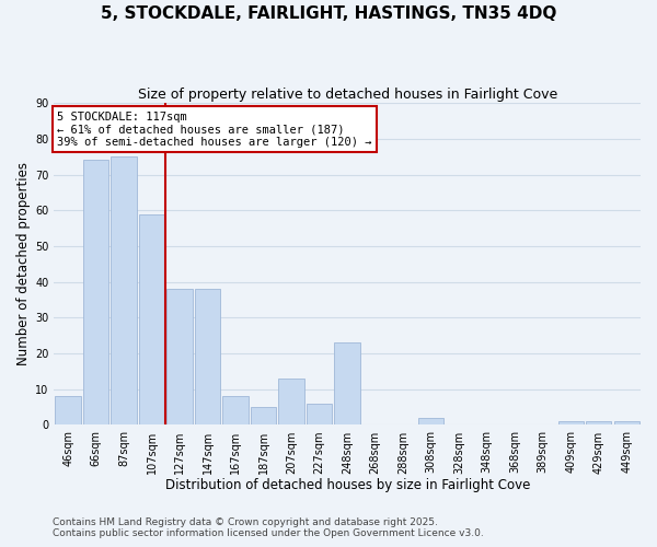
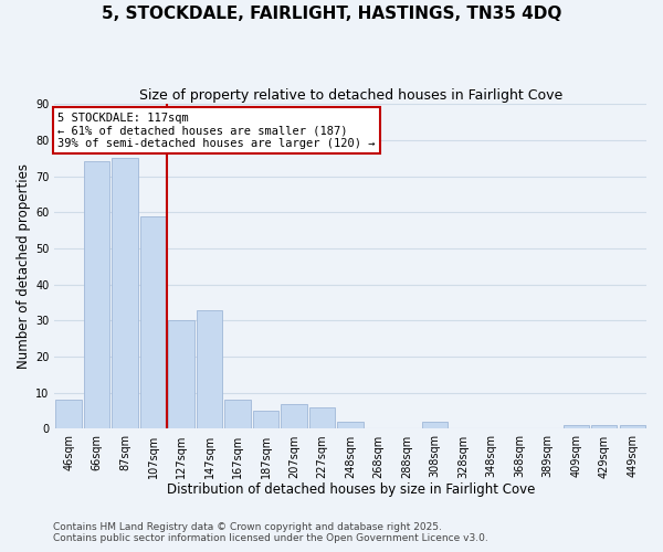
127sqm: 38 -> 30
147sqm: 38 -> 33
207sqm: 13 -> 7
248sqm: 23 -> 2
